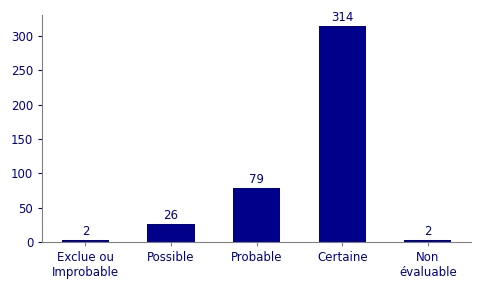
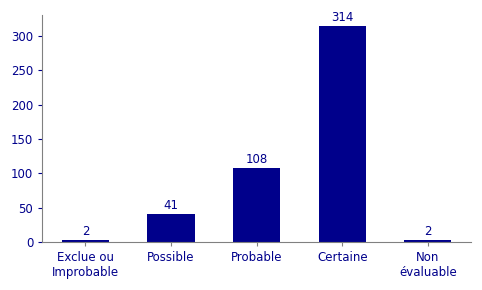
Possible: 26 -> 41
Probable: 79 -> 108
